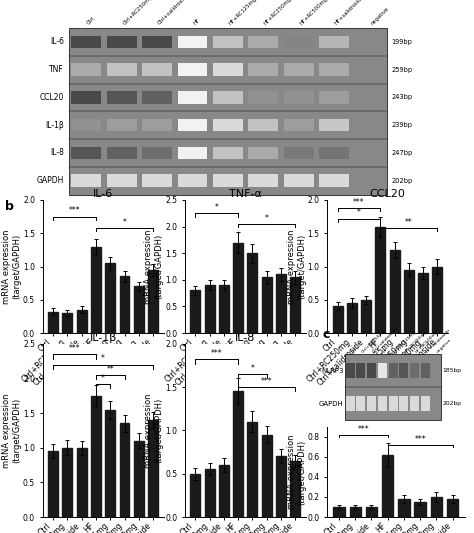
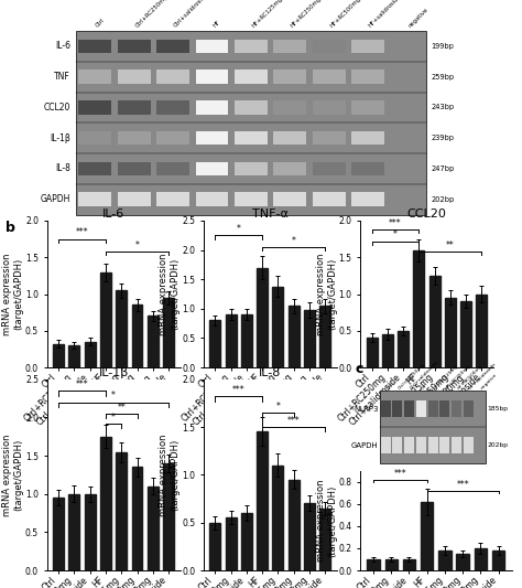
TNF-α/HF+RC125mg: 1.50 -> 1.38
TNF-α/HF+RC500mg: 1.10 -> 0.98
